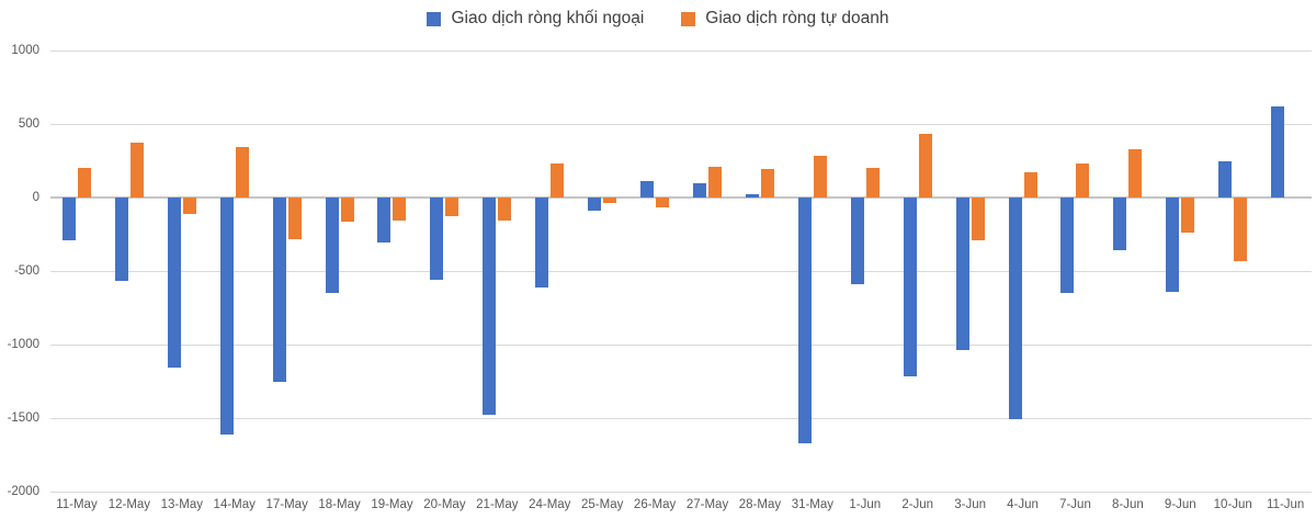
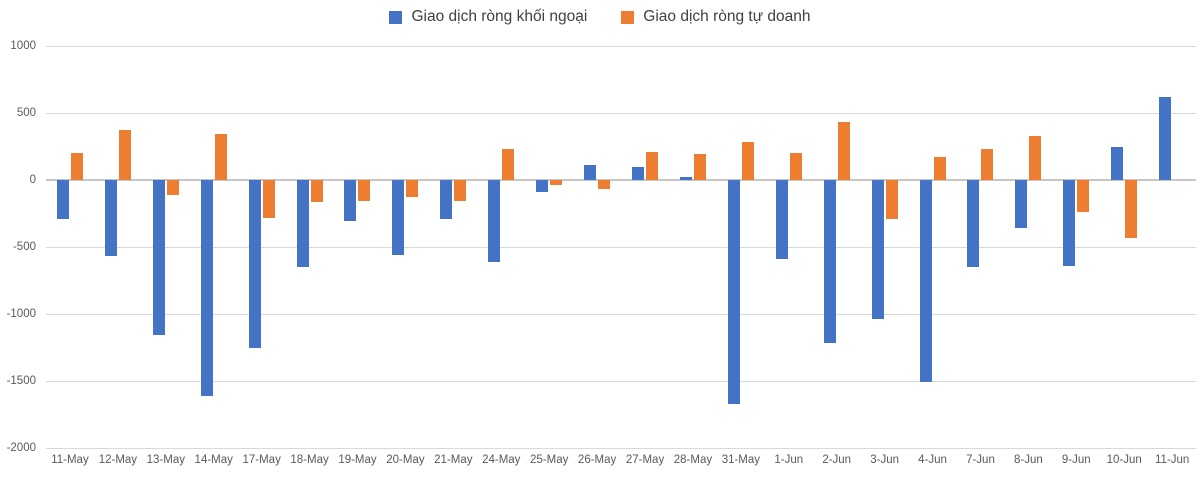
Giao dịch ròng khối ngoại/21-May: -1480 -> -290
